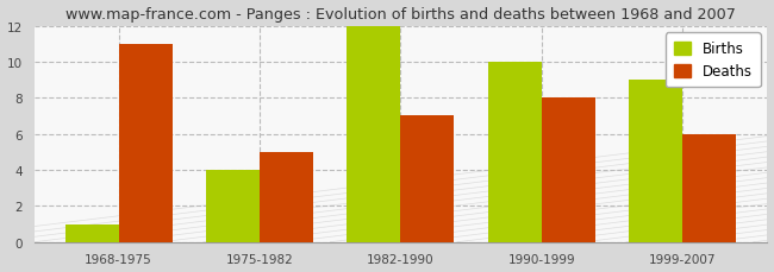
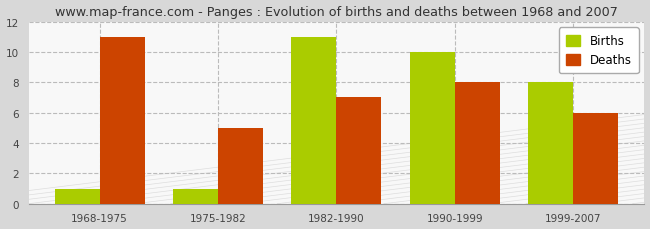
Births/1975-1982: 4 -> 1
Births/1982-1990: 12 -> 11
Births/1999-2007: 9 -> 8
